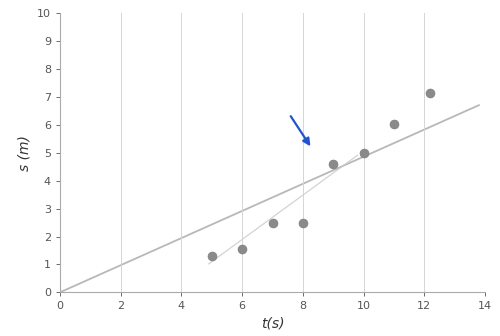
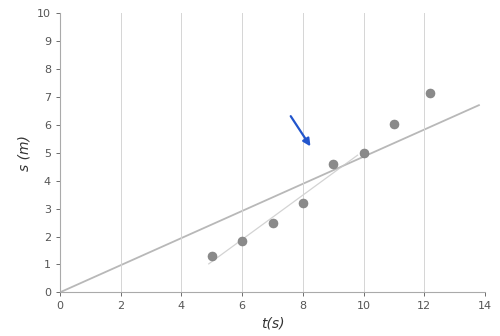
6: 1.55 -> 1.85
8: 2.50 -> 3.20
